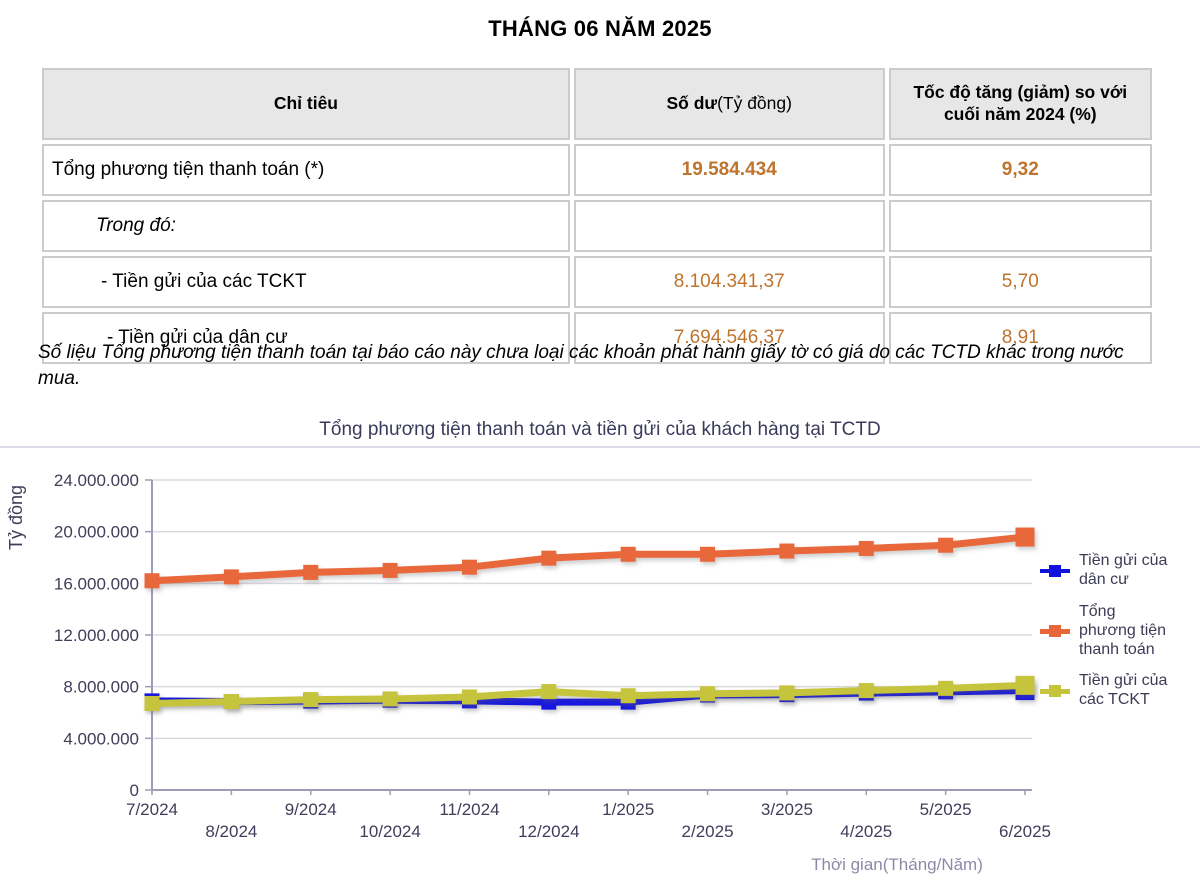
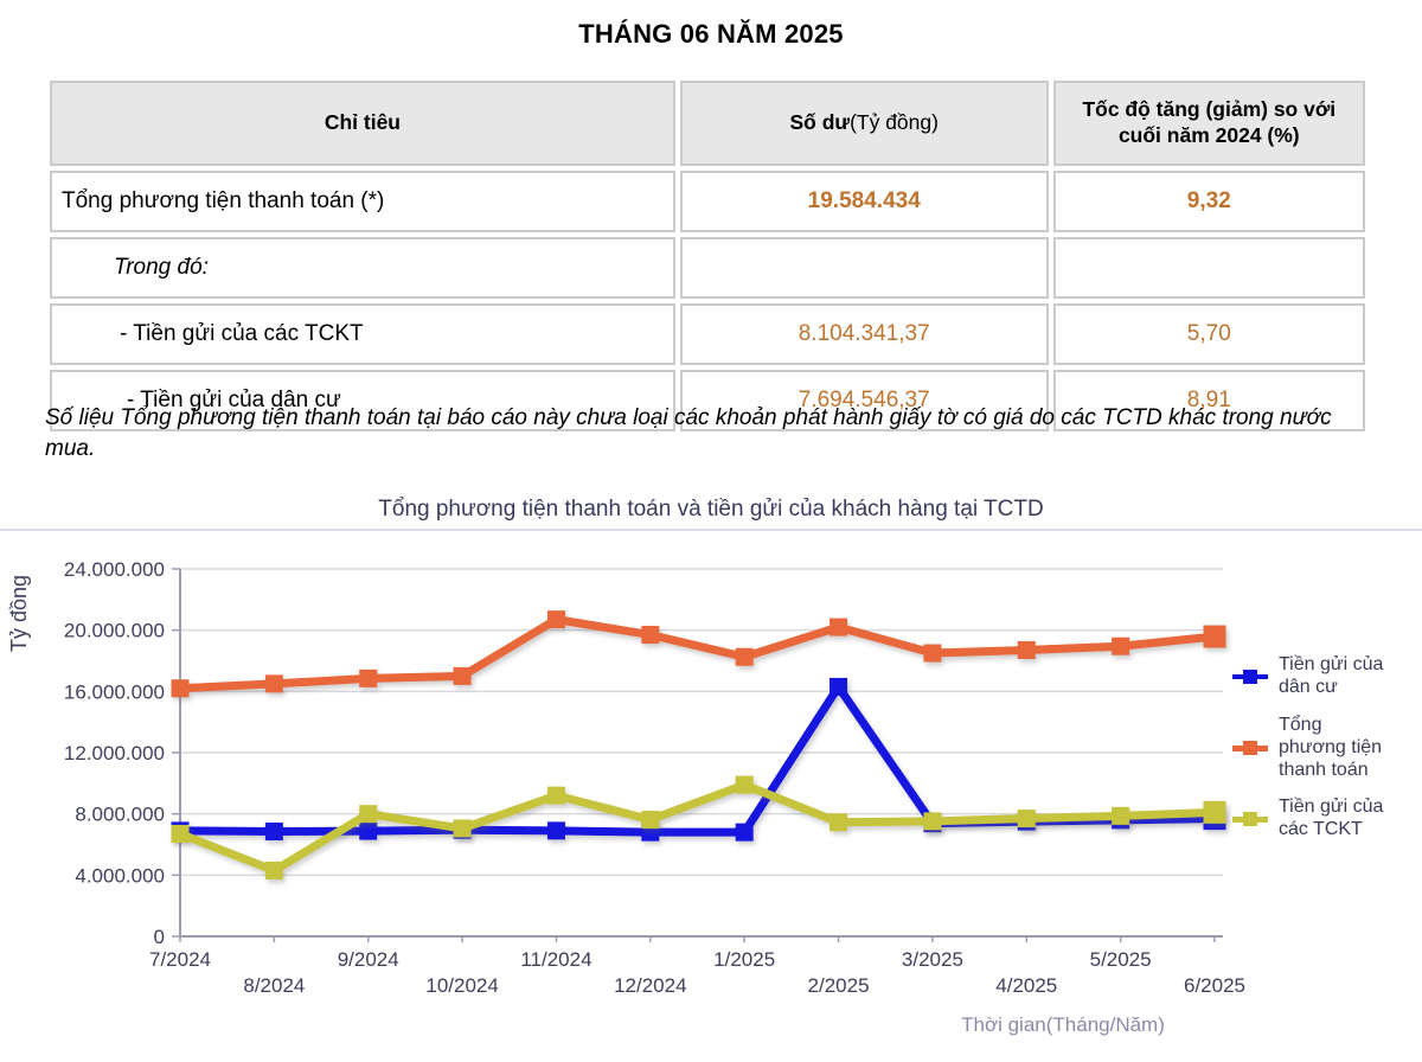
Tiền gửi của các TCKT/8/2024: 6800000 -> 4300000
Tiền gửi của các TCKT/9/2024: 7000000 -> 8000000
Tổng phương tiện thanh toán/11/2024: 17200000 -> 20700000
Tiền gửi của các TCKT/11/2024: 7200000 -> 9200000
Tổng phương tiện thanh toán/12/2024: 18000000 -> 19700000
Tiền gửi của các TCKT/1/2025: 7300000 -> 9900000
Tiền gửi của dân cư/2/2025: 7400000 -> 16300000
Tổng phương tiện thanh toán/2/2025: 18200000 -> 20200000
